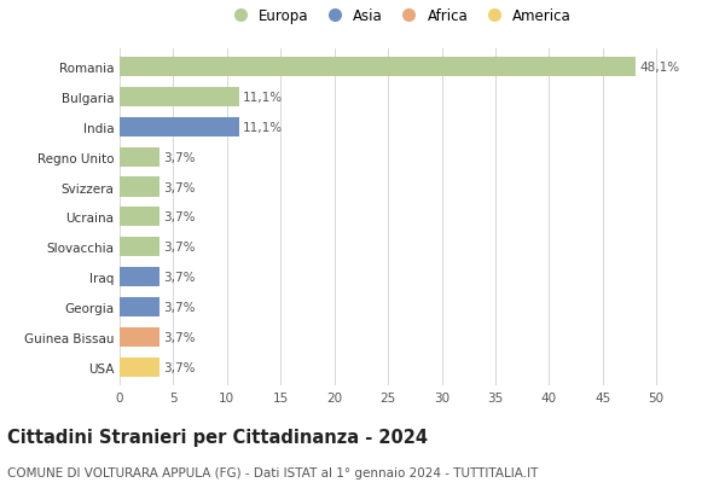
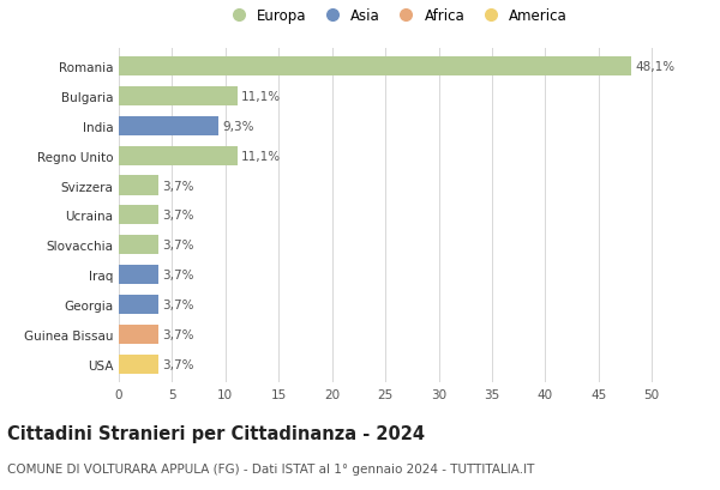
India: 11,1% -> 9,3%
Regno Unito: 3,7% -> 11,1%
